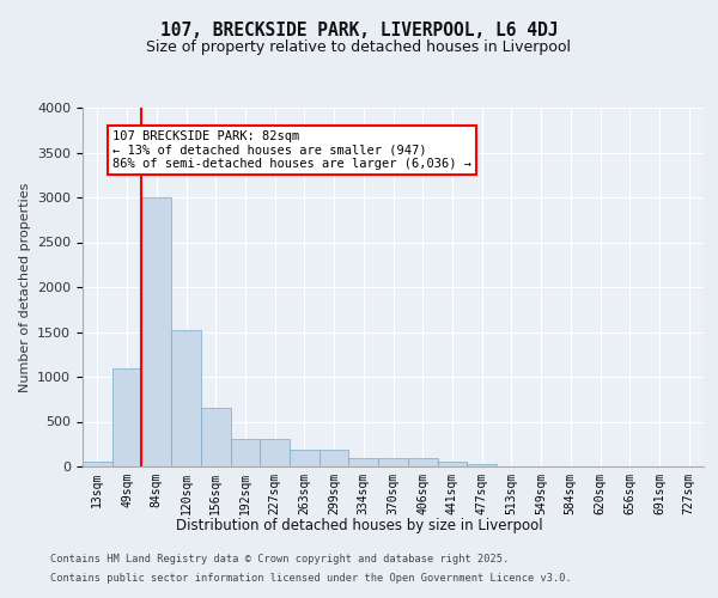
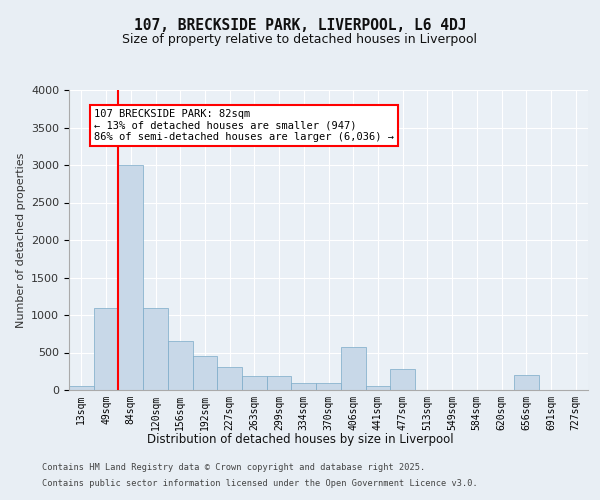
120sqm: 1520 -> 1100
192sqm: 310 -> 460
406sqm: 90 -> 580
477sqm: 30 -> 280
656sqm: 0 -> 200
